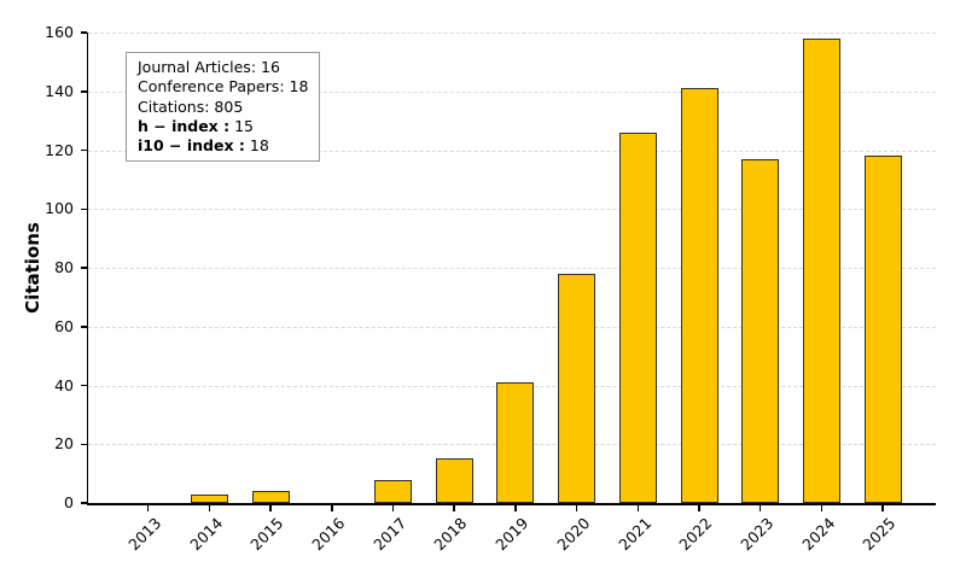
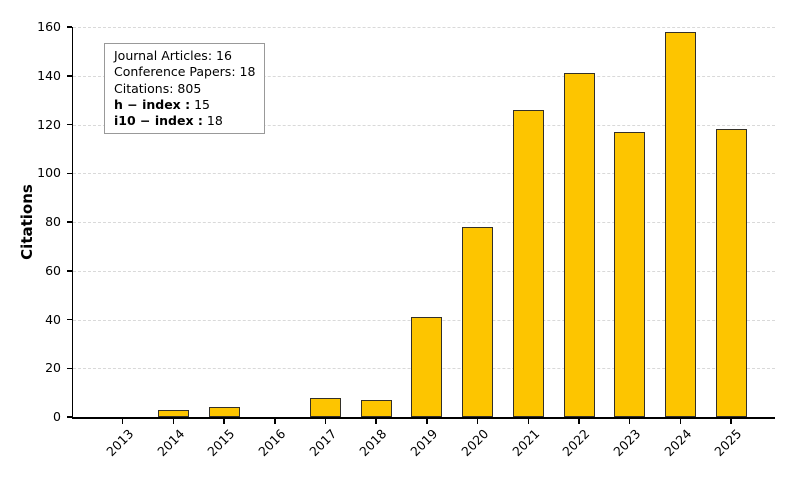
2018: 15 -> 7
